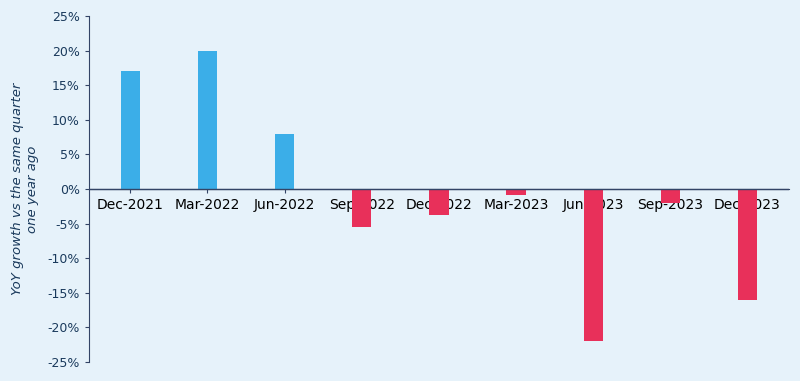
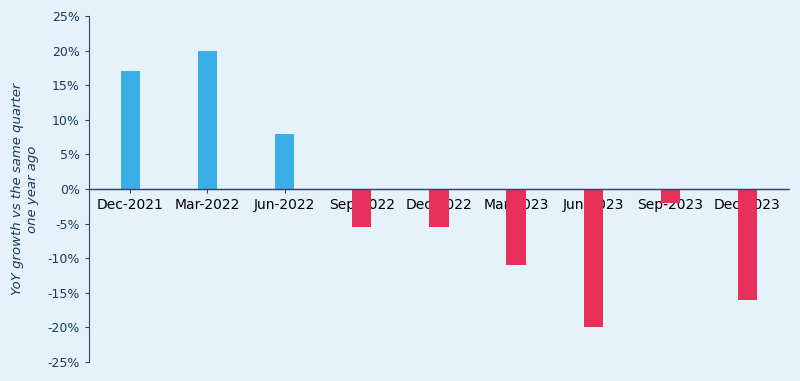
Dec-2022: -3.8% -> -5.5%
Mar-2023: -0.8% -> -11.0%
Jun-2023: -22.0% -> -20.0%
